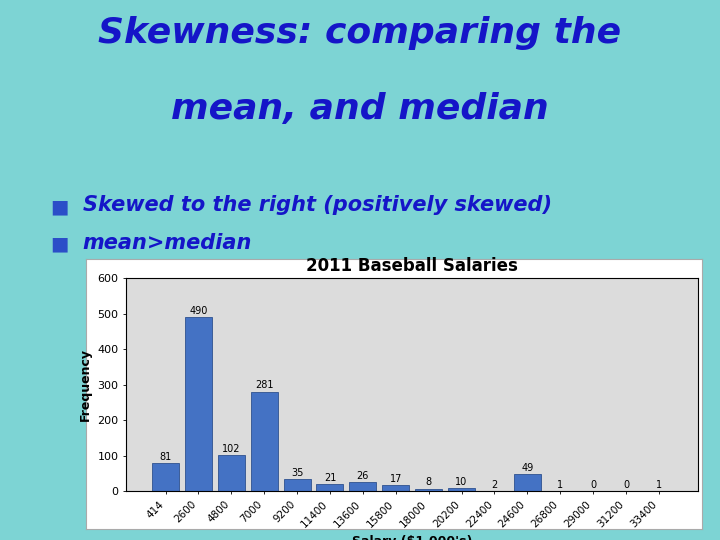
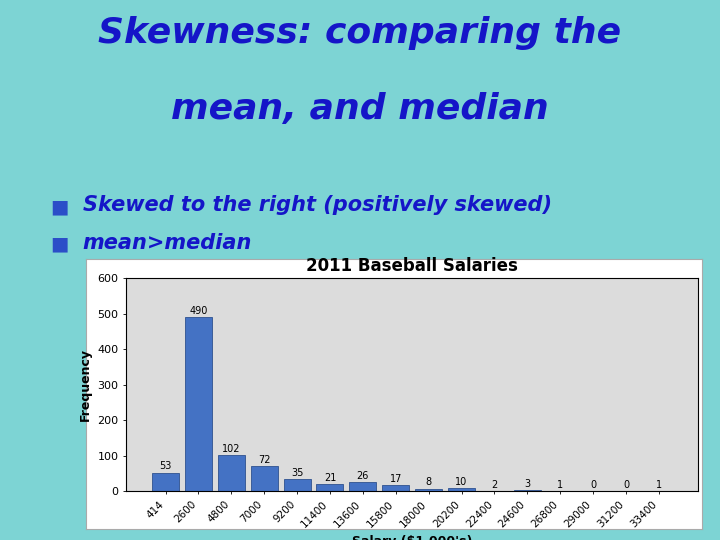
414: 81 -> 53
7000: 281 -> 72
24600: 49 -> 3
